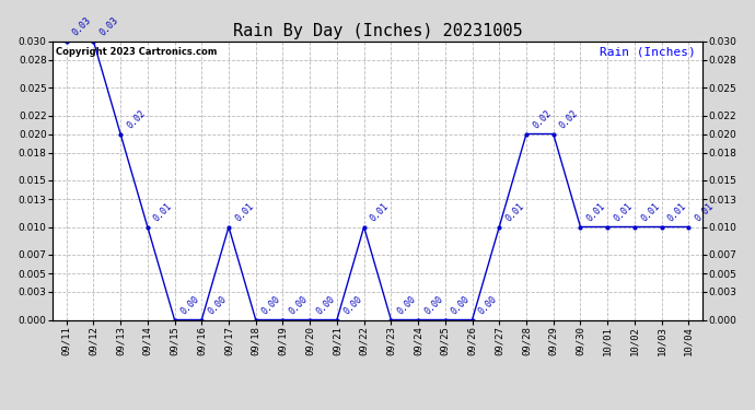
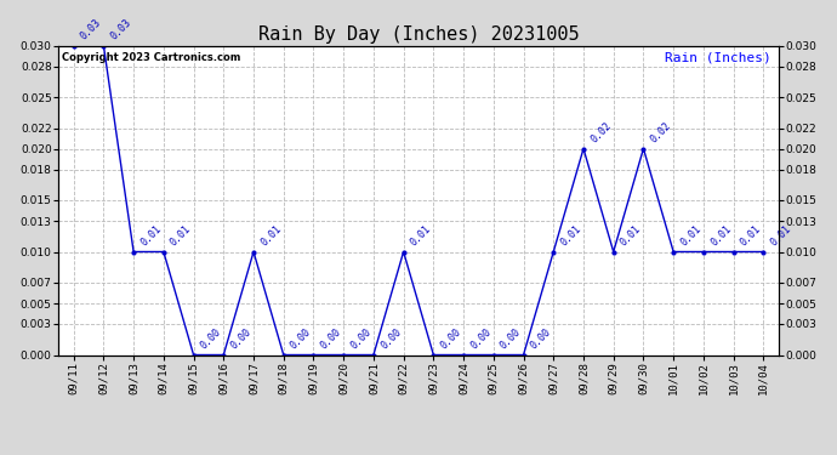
09/13: 0.02 -> 0.01
09/29: 0.02 -> 0.01
09/30: 0.01 -> 0.02
